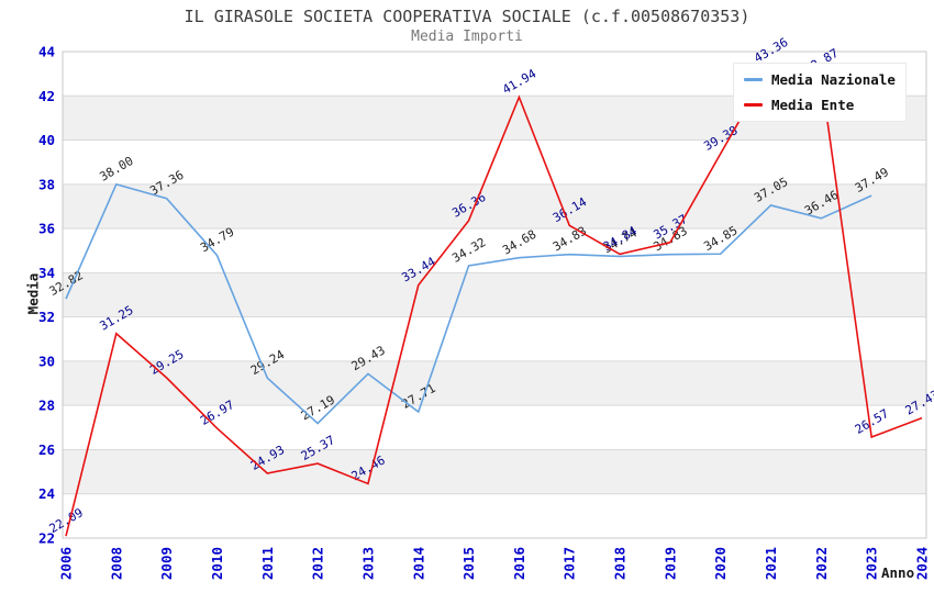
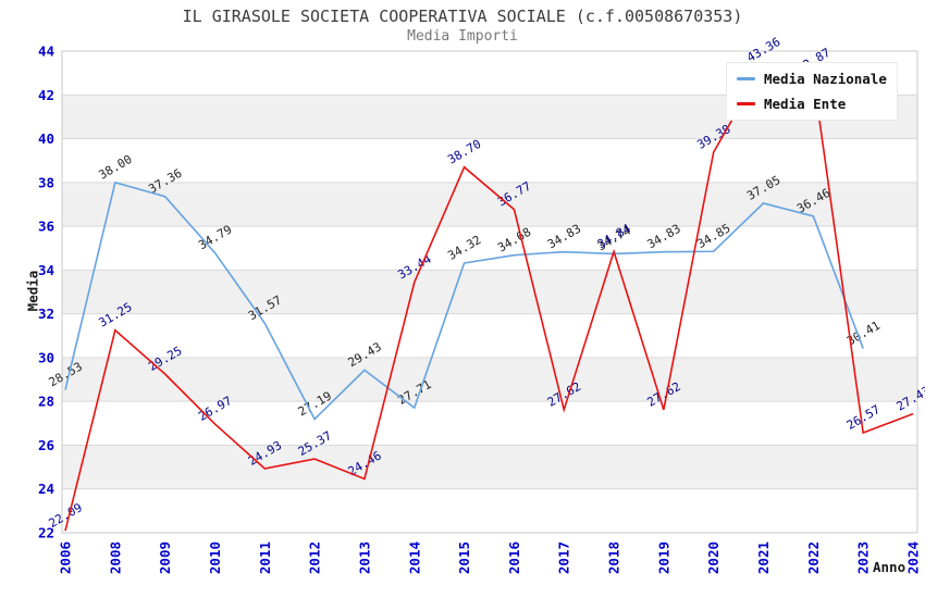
Media Nazionale/2006: 32.82 -> 28.53
Media Nazionale/2011: 29.24 -> 31.57
Media Ente/2015: 36.36 -> 38.70
Media Ente/2016: 41.94 -> 36.77
Media Ente/2017: 36.14 -> 27.62
Media Ente/2019: 35.37 -> 27.62
Media Nazionale/2023: 37.49 -> 30.41
